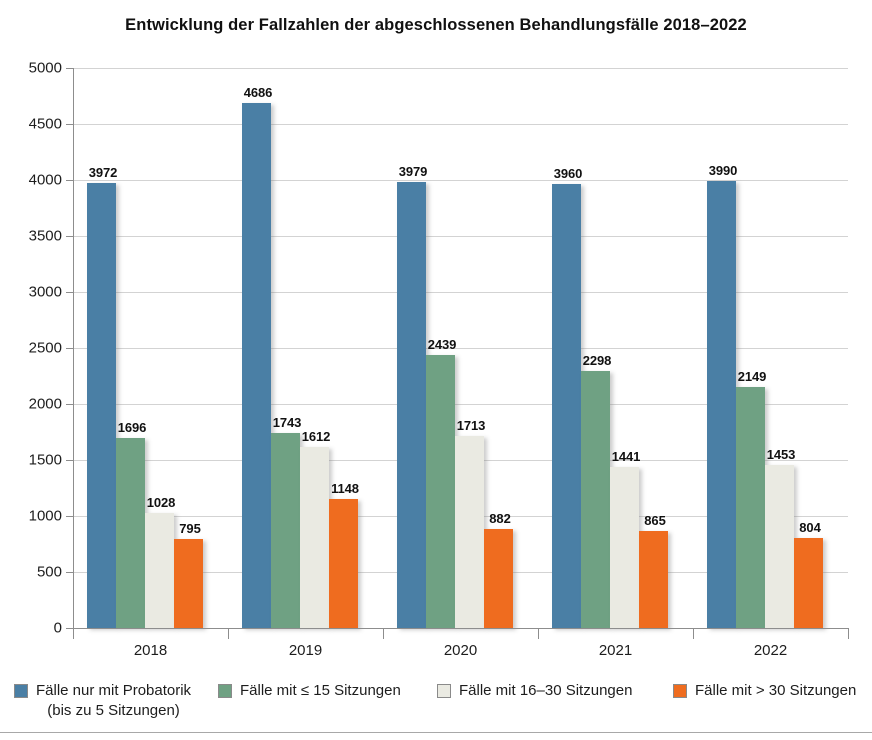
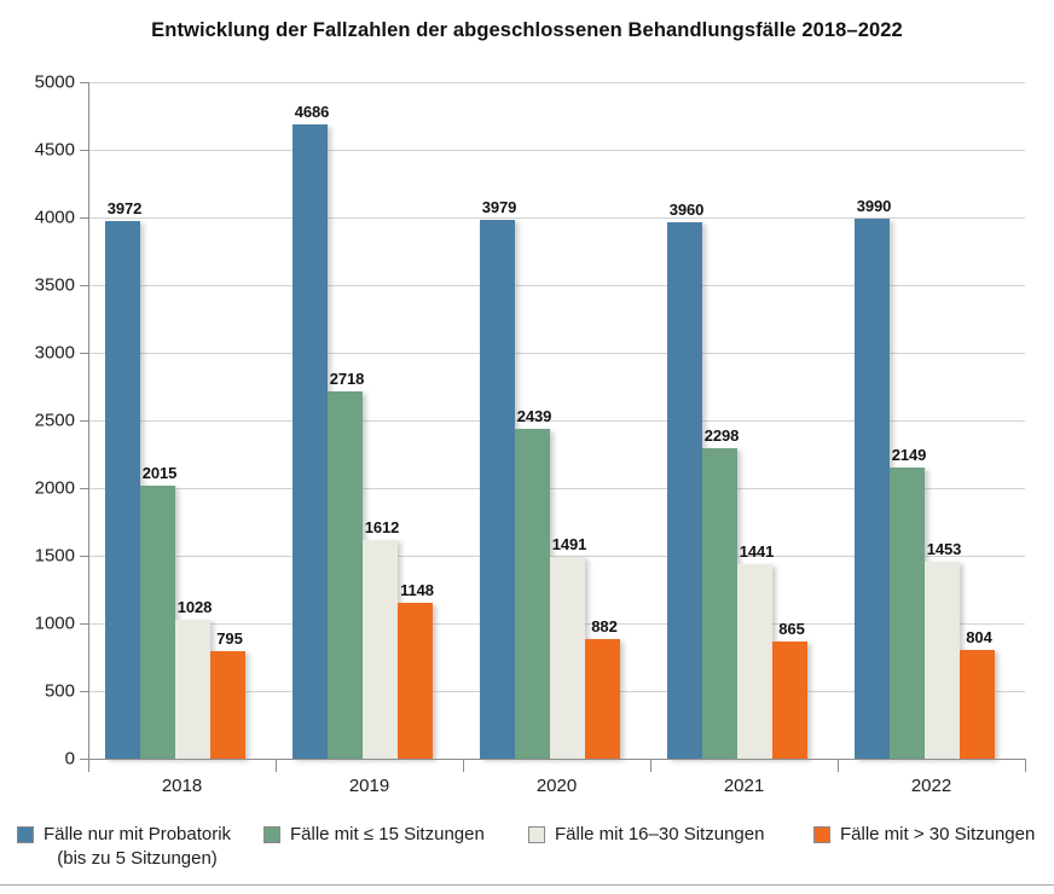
Fälle mit ≤ 15 Sitzungen/2018: 1696 -> 2015
Fälle mit ≤ 15 Sitzungen/2019: 1743 -> 2718
Fälle mit 16–30 Sitzungen/2020: 1713 -> 1491
